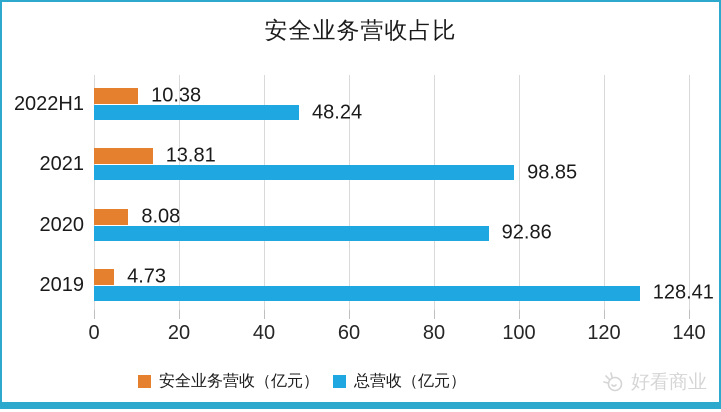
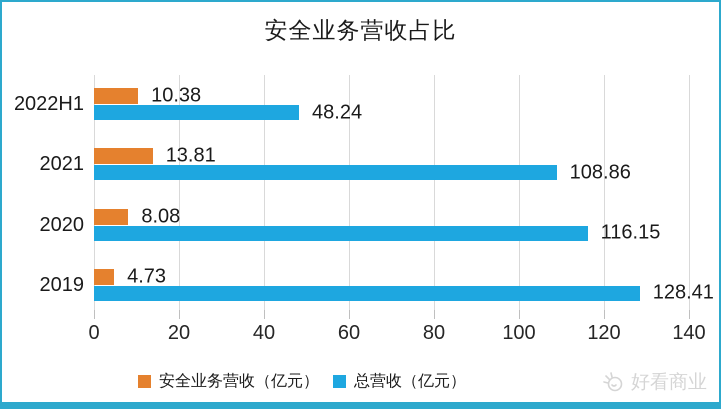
总营收（亿元）/2021: 98.85 -> 108.86
总营收（亿元）/2020: 92.86 -> 116.15
